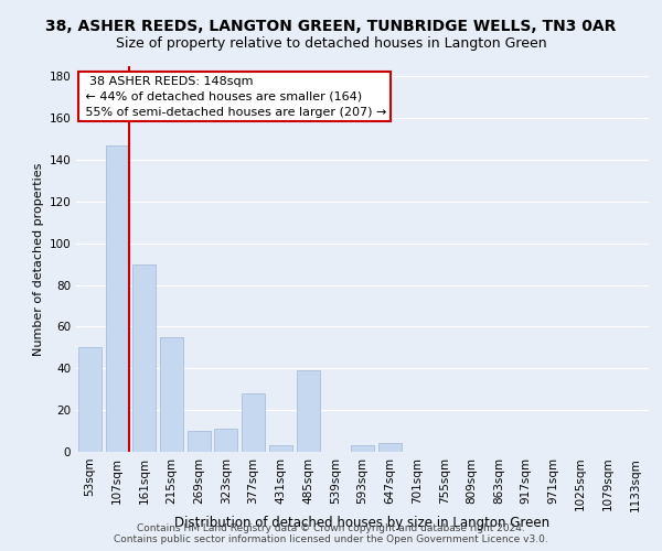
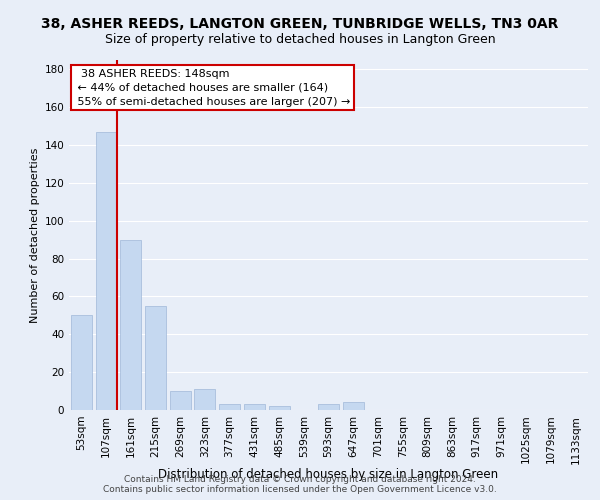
377sqm: 28 -> 3
485sqm: 39 -> 2
